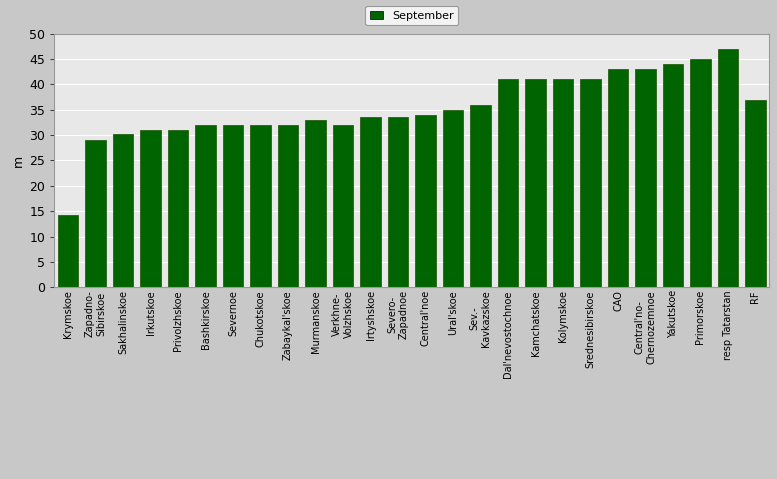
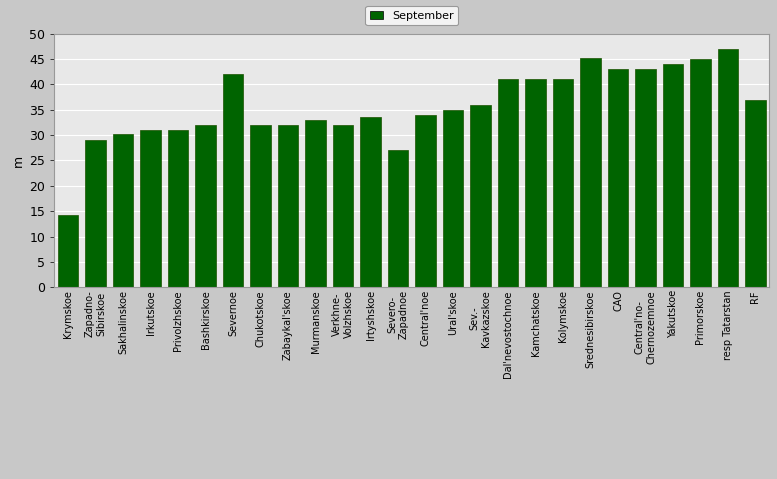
Severnoe: 32.0 -> 42.0
Severo- Zapadnoe: 33.5 -> 27.0
Srednesibirskoe: 41.0 -> 45.2
